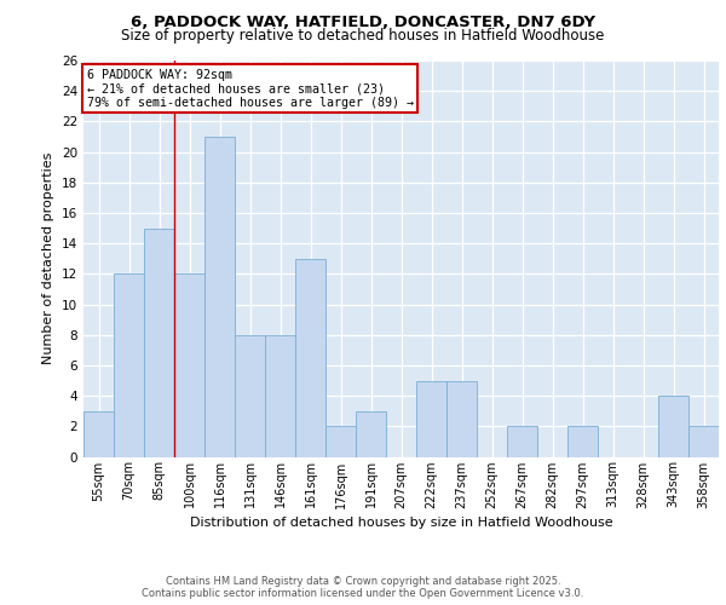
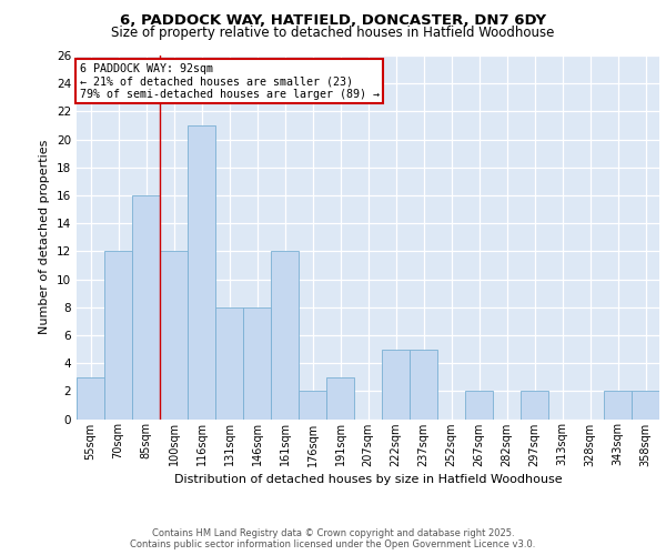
85sqm: 15 -> 16
161sqm: 13 -> 12
343sqm: 4 -> 2
